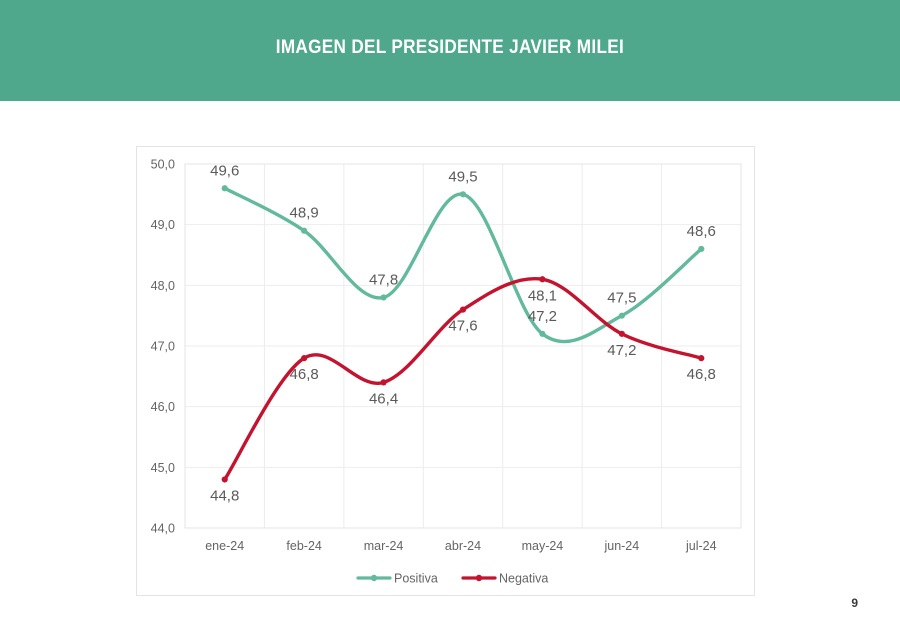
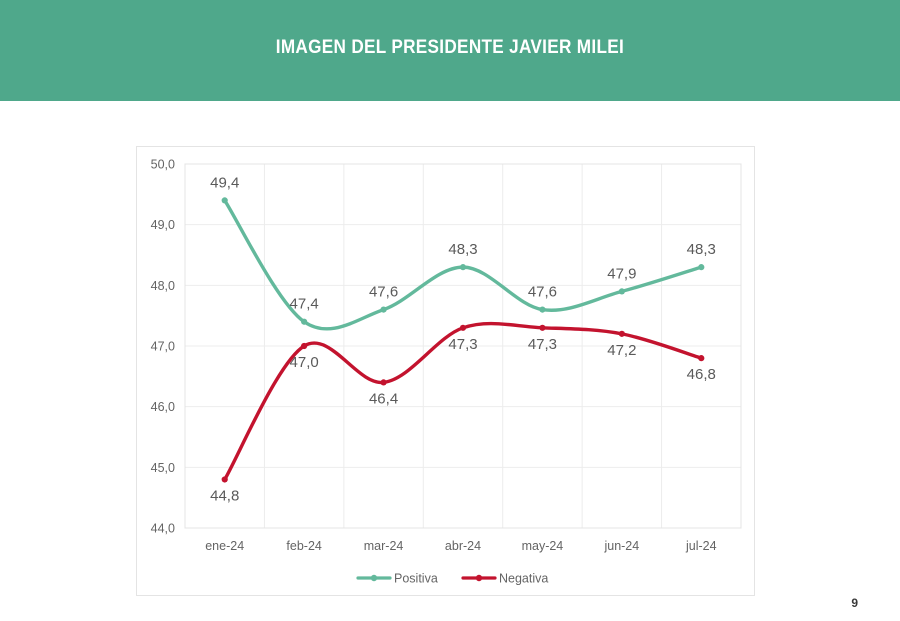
Positiva/ene-24: 49,6 -> 49,4
Positiva/feb-24: 48,9 -> 47,4
Negativa/feb-24: 46,8 -> 47,0
Positiva/mar-24: 47,8 -> 47,6
Positiva/abr-24: 49,5 -> 48,3
Negativa/abr-24: 47,6 -> 47,3
Positiva/may-24: 47,2 -> 47,6
Negativa/may-24: 48,1 -> 47,3
Positiva/jun-24: 47,5 -> 47,9
Positiva/jul-24: 48,6 -> 48,3
